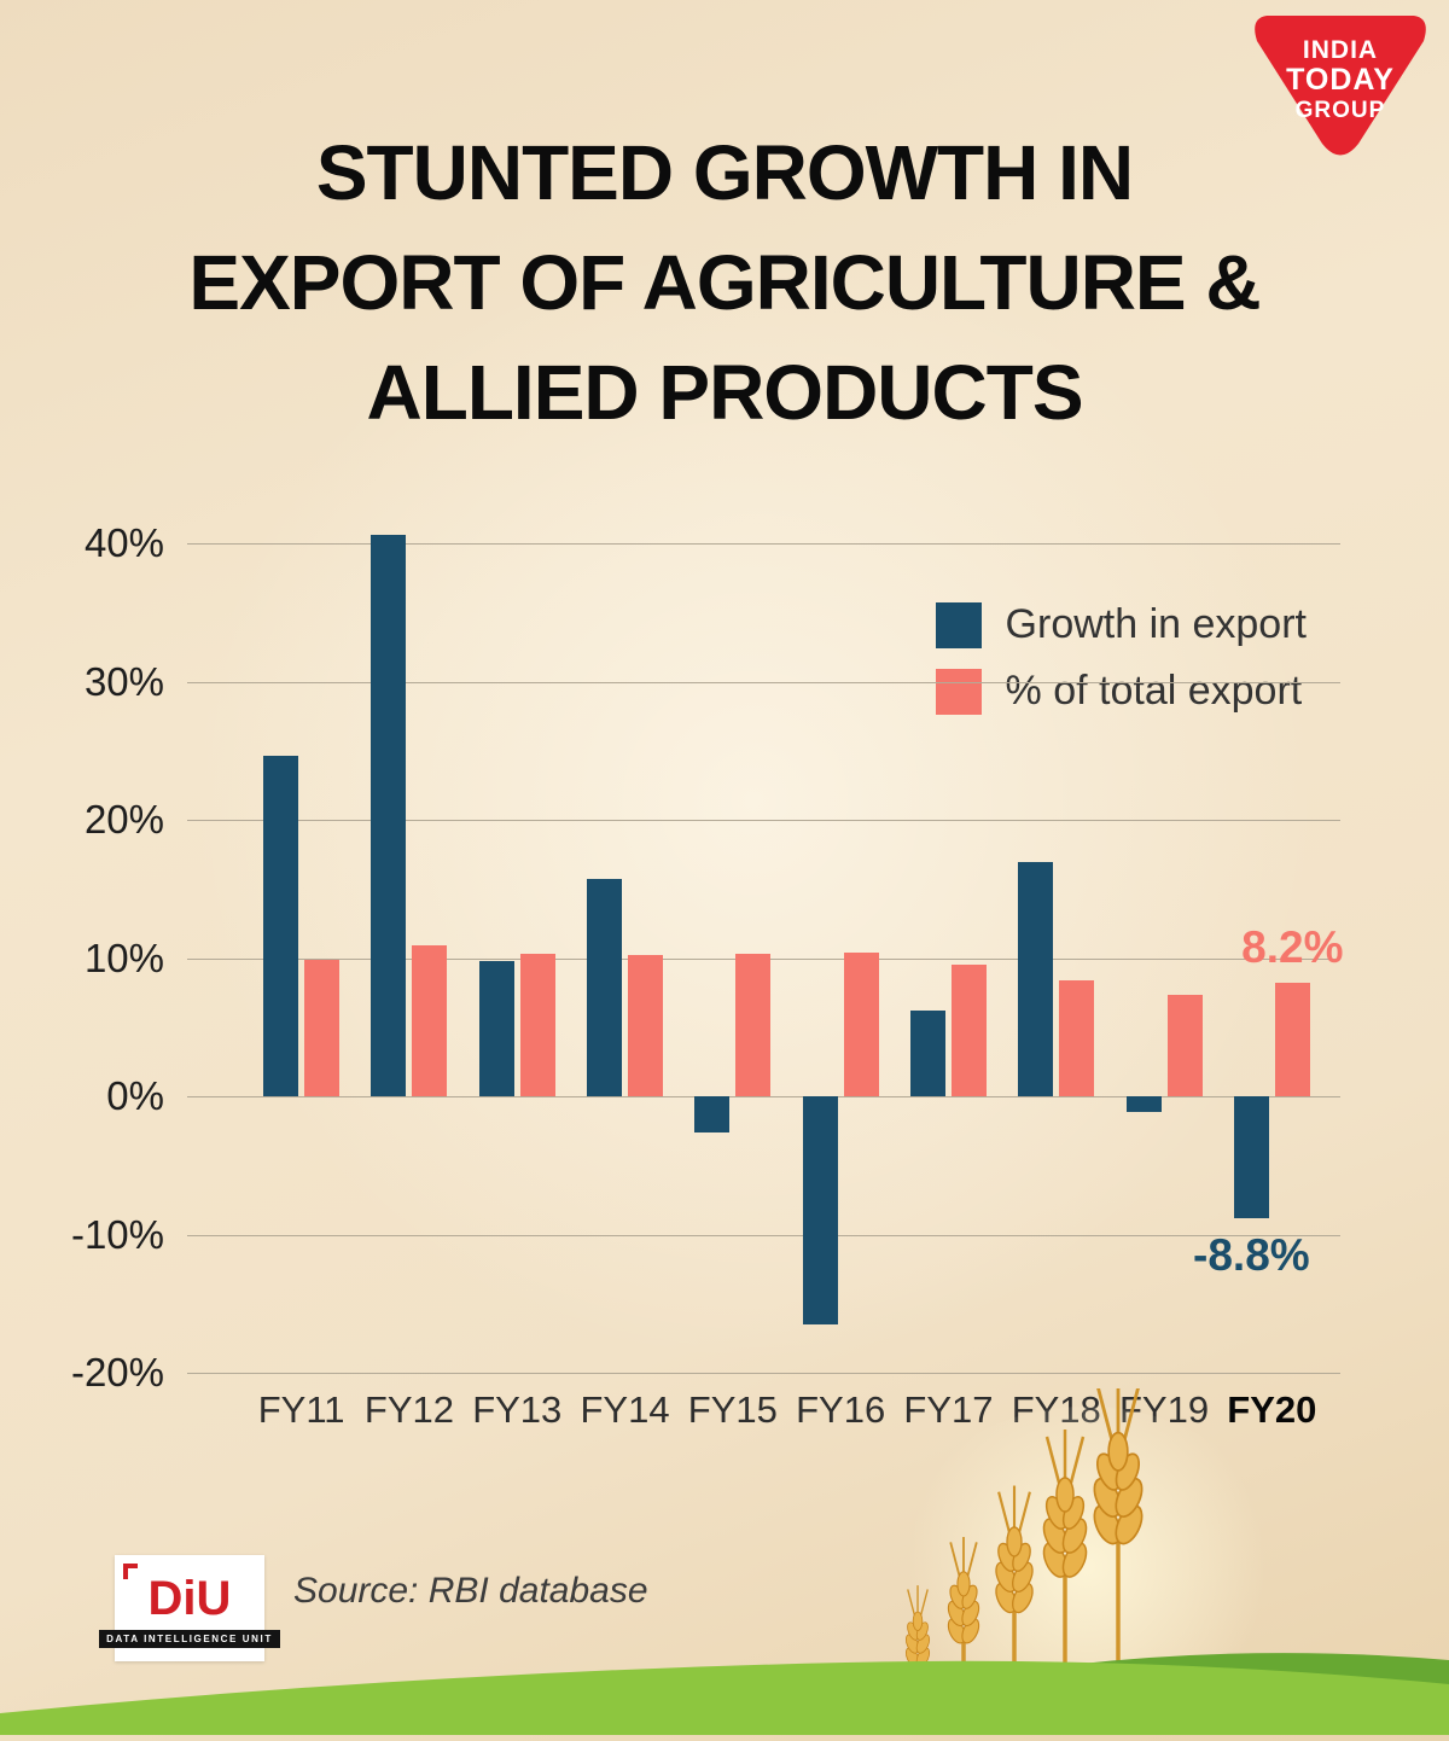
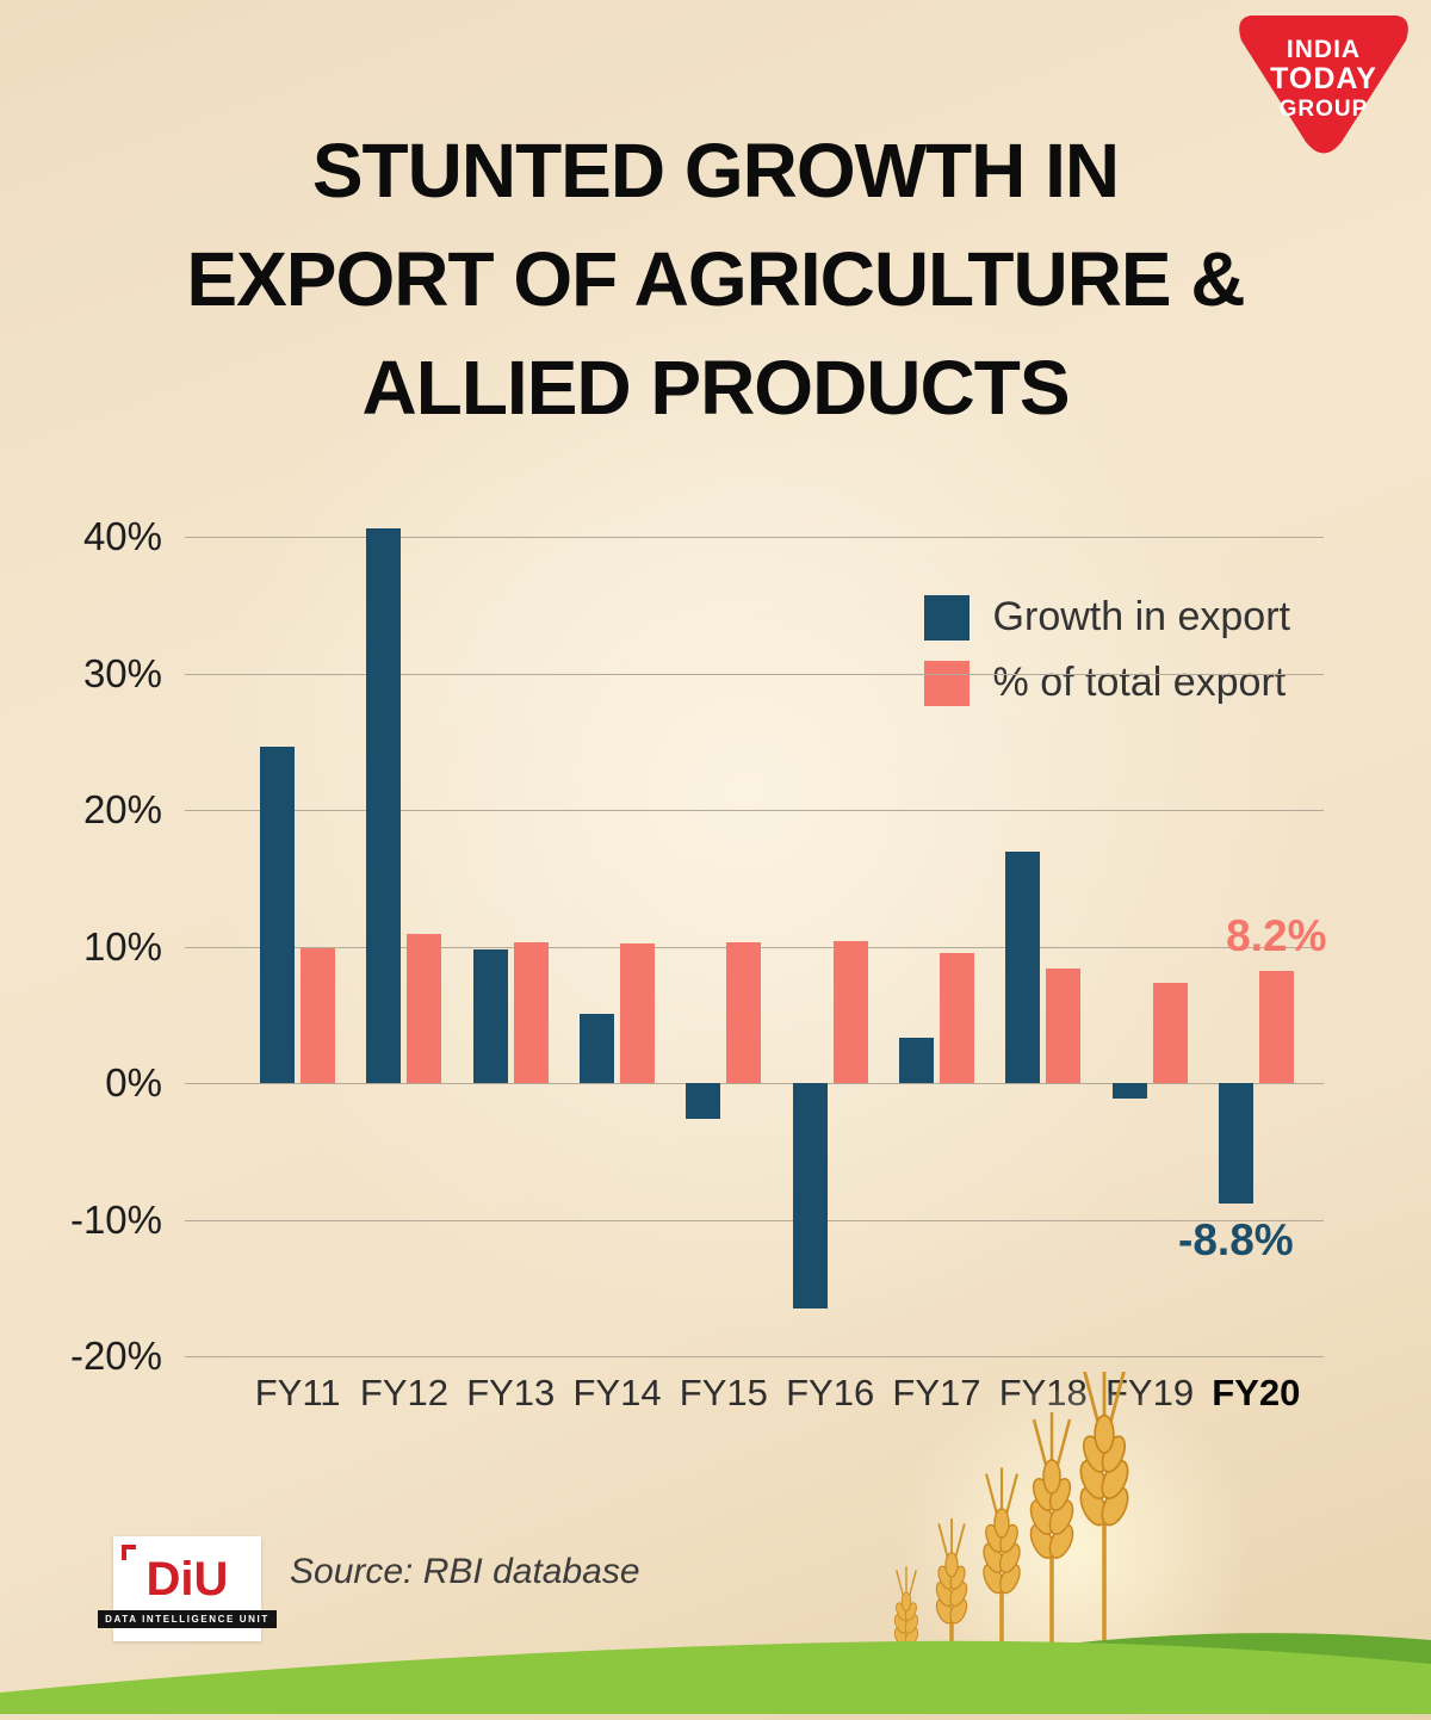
Growth in export/FY14: 15.7% -> 5.1%
Growth in export/FY17: 6.2% -> 3.3%
